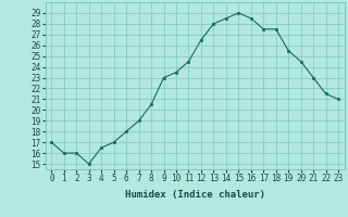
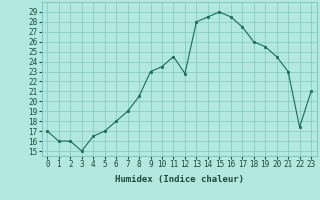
12: 26.5 -> 22.8
18: 27.5 -> 26.0
22: 21.5 -> 17.4
